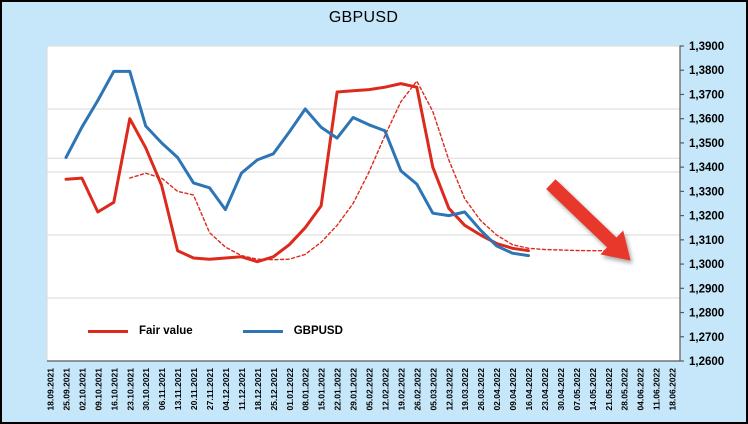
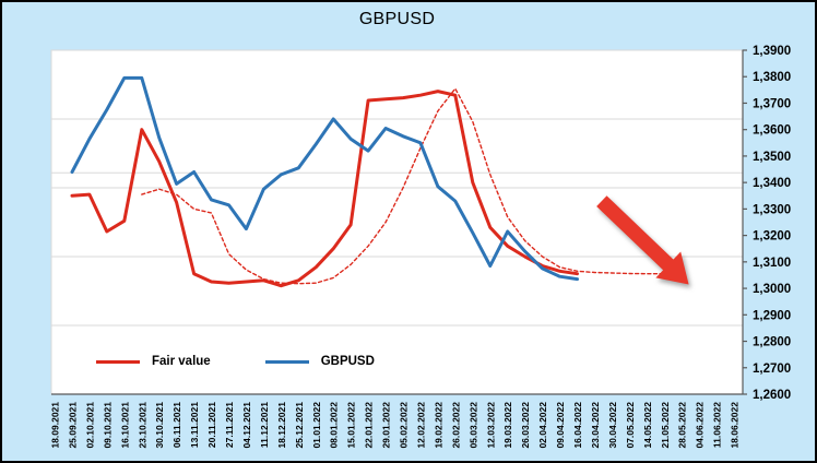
GBPUSD/06.11.2021: 1,35 -> 1,34
GBPUSD/12.03.2022: 1,32 -> 1,31
